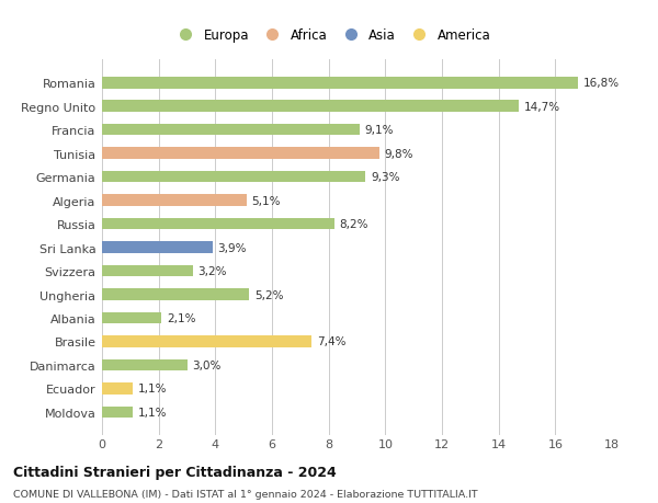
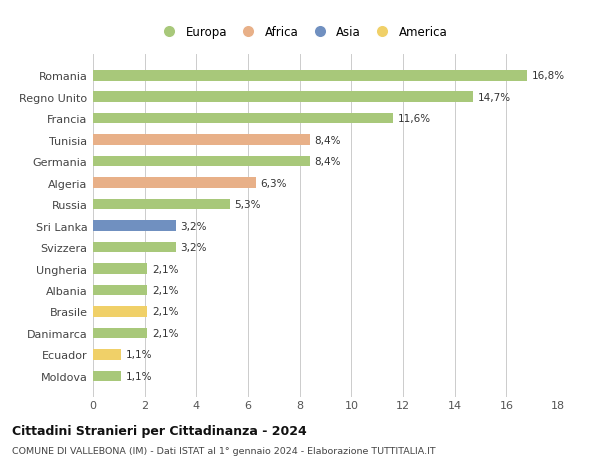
Francia: 9,1% -> 11,6%
Tunisia: 9,8% -> 8,4%
Germania: 9,3% -> 8,4%
Algeria: 5,1% -> 6,3%
Russia: 8,2% -> 5,3%
Sri Lanka: 3,9% -> 3,2%
Ungheria: 5,2% -> 2,1%
Brasile: 7,4% -> 2,1%
Danimarca: 3,0% -> 2,1%
